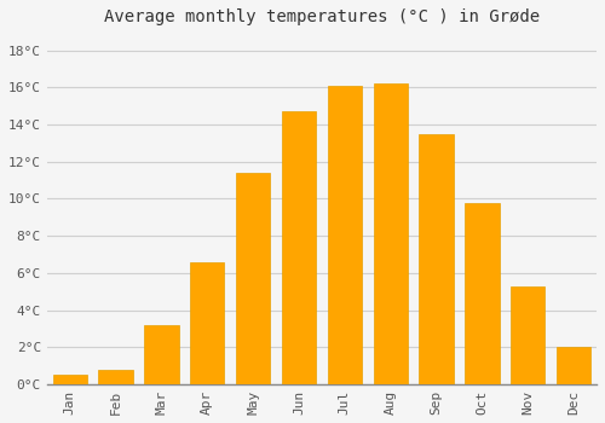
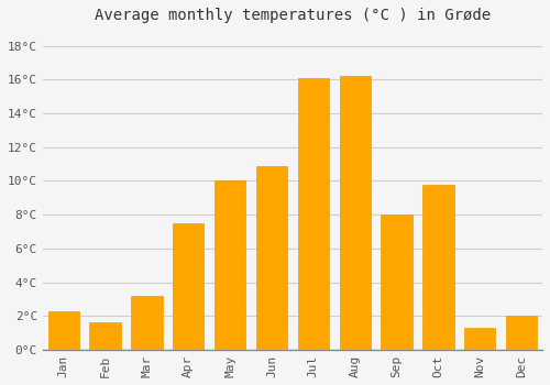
Jan: 0.5°C -> 2.3°C
Feb: 0.8°C -> 1.6°C
Apr: 6.6°C -> 7.5°C
May: 11.4°C -> 10.0°C
Jun: 14.7°C -> 10.9°C
Sep: 13.5°C -> 8.0°C
Nov: 5.3°C -> 1.3°C
